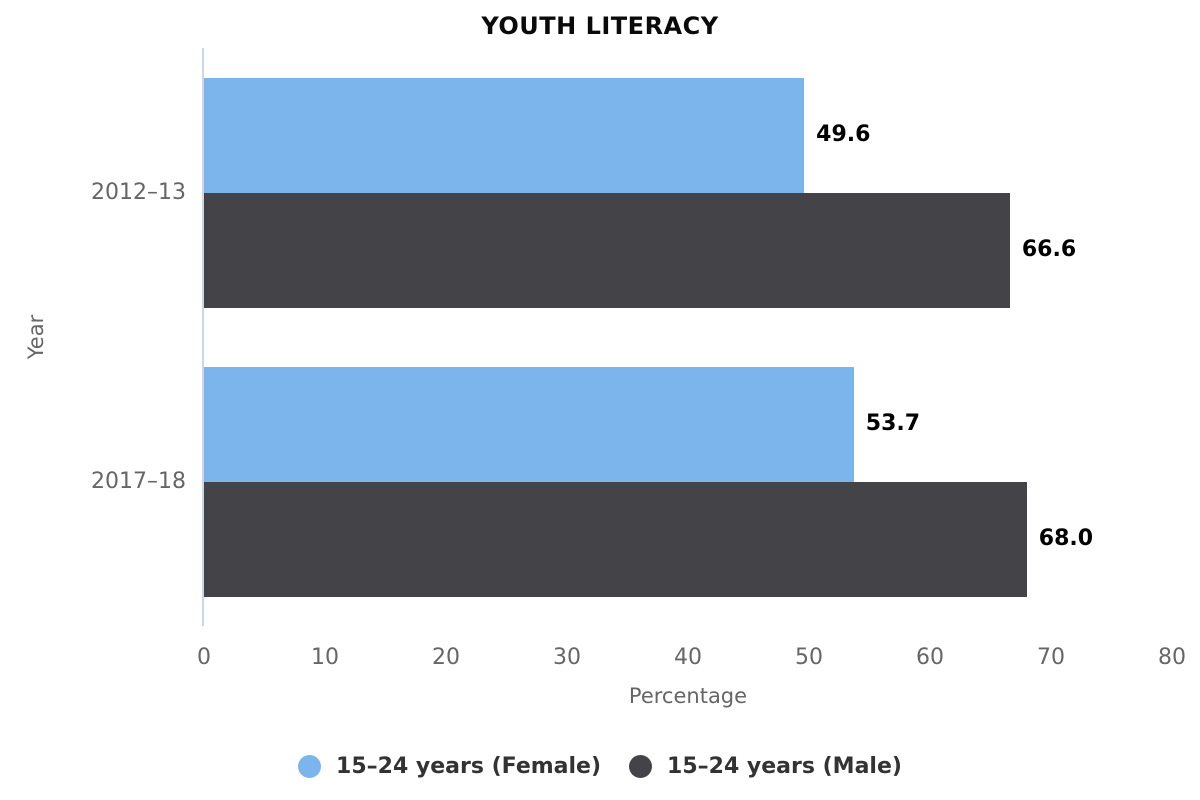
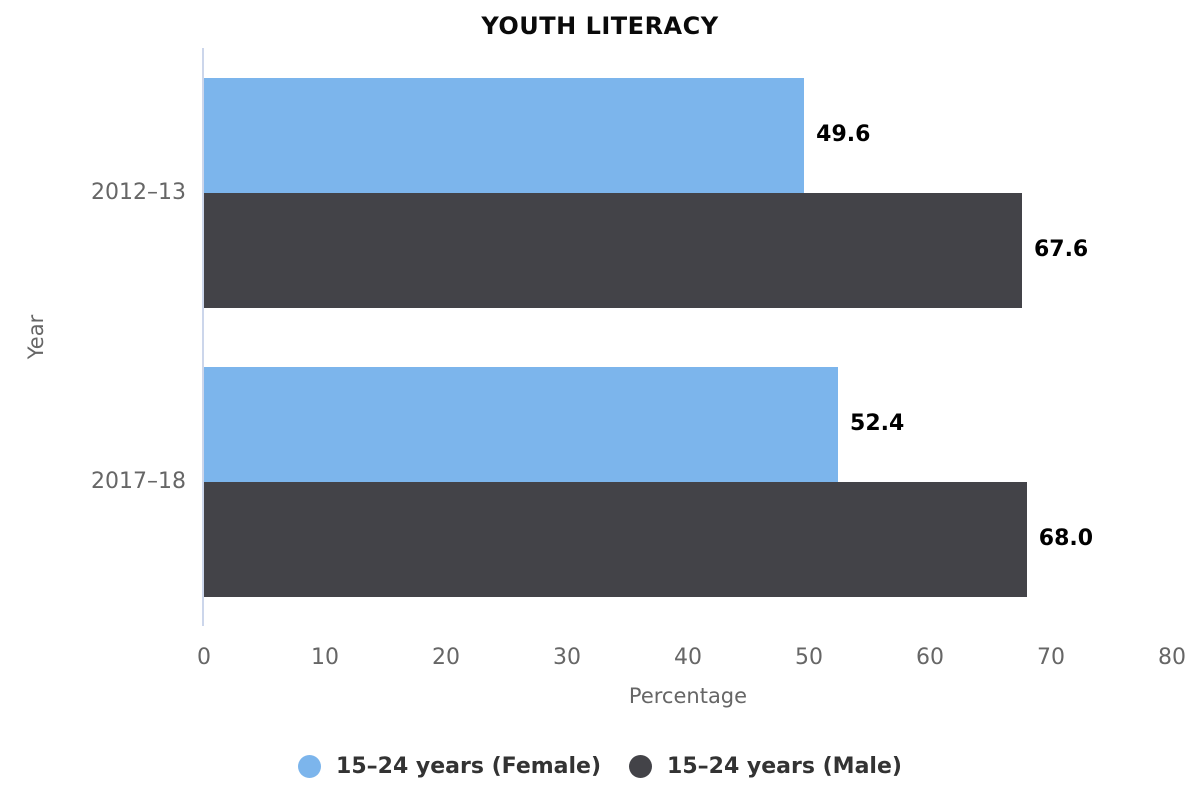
15–24 years (Male)/2012–13: 66.6 -> 67.6
15–24 years (Female)/2017–18: 53.7 -> 52.4
